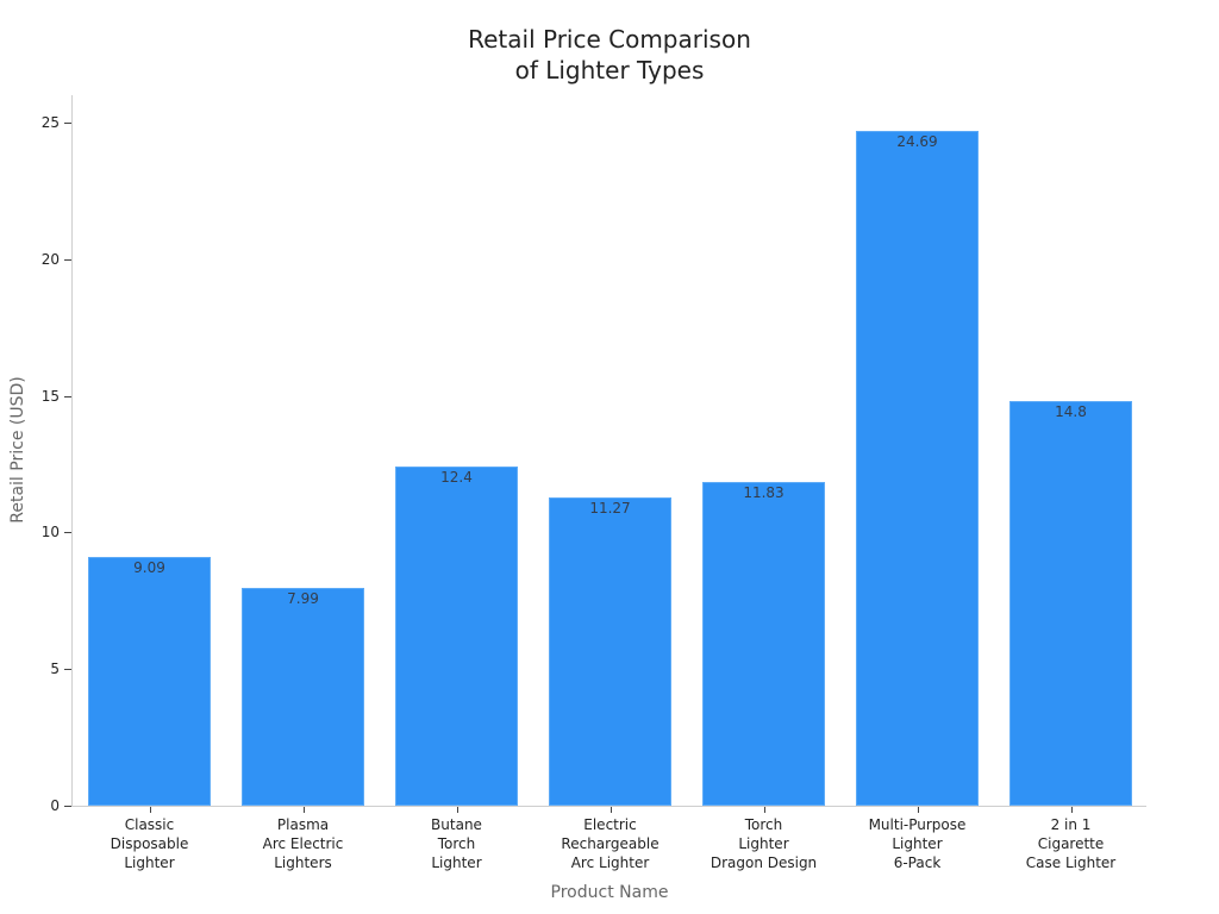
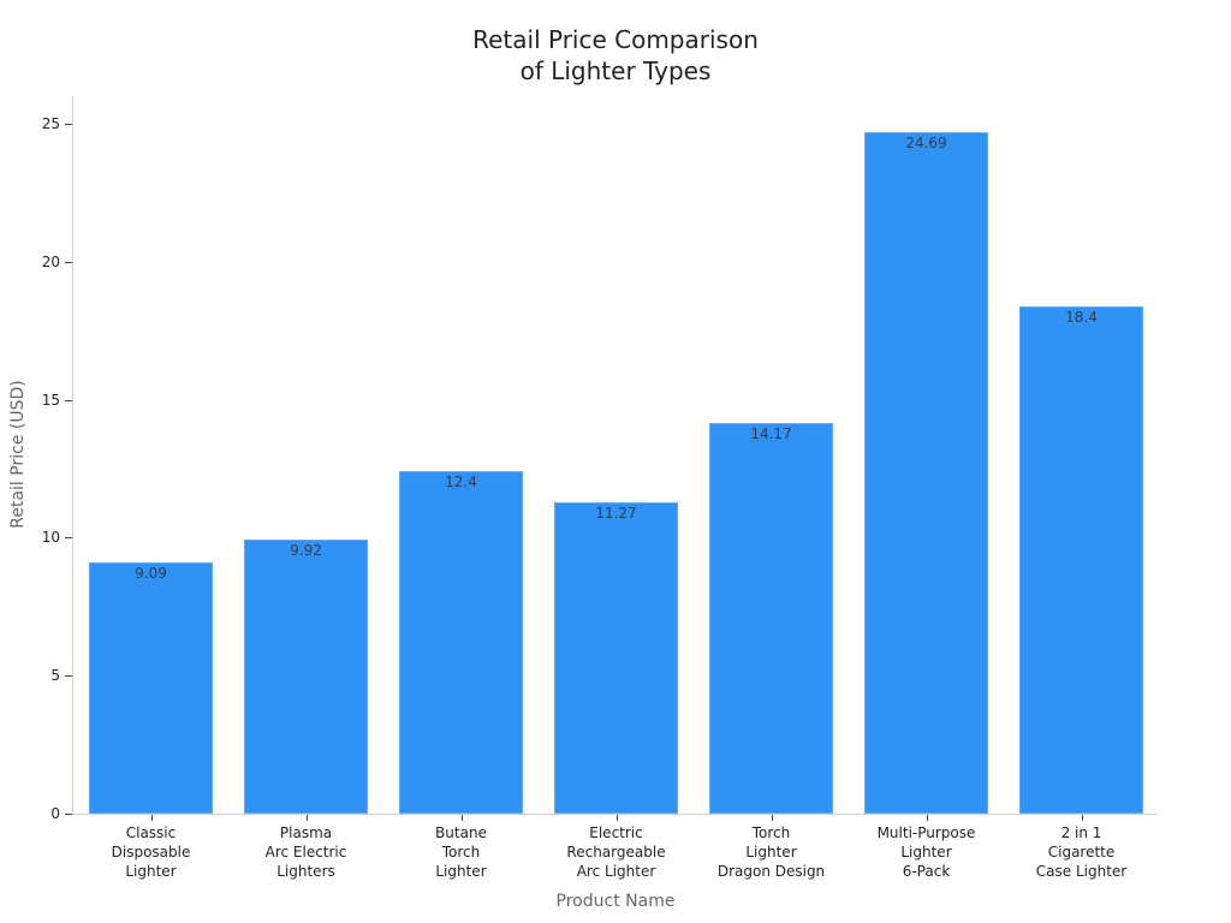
Plasma Arc Electric Lighters: 7.99 -> 9.92
Torch Lighter Dragon Design: 11.83 -> 14.17
2 in 1 Cigarette Case Lighter: 14.8 -> 18.4
